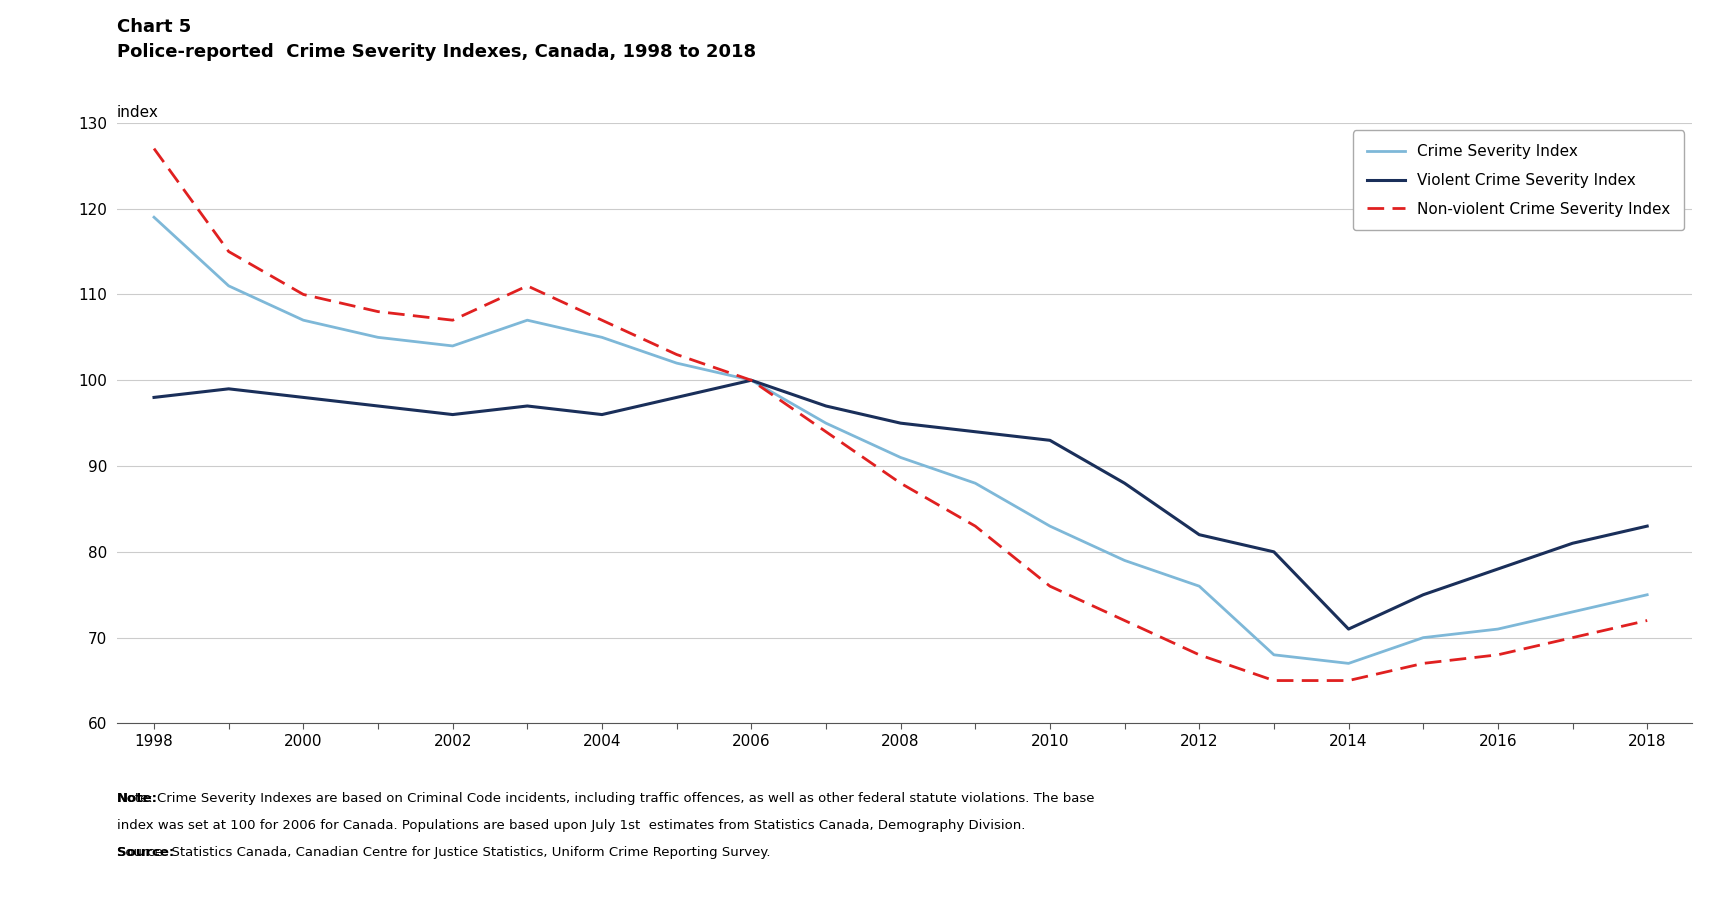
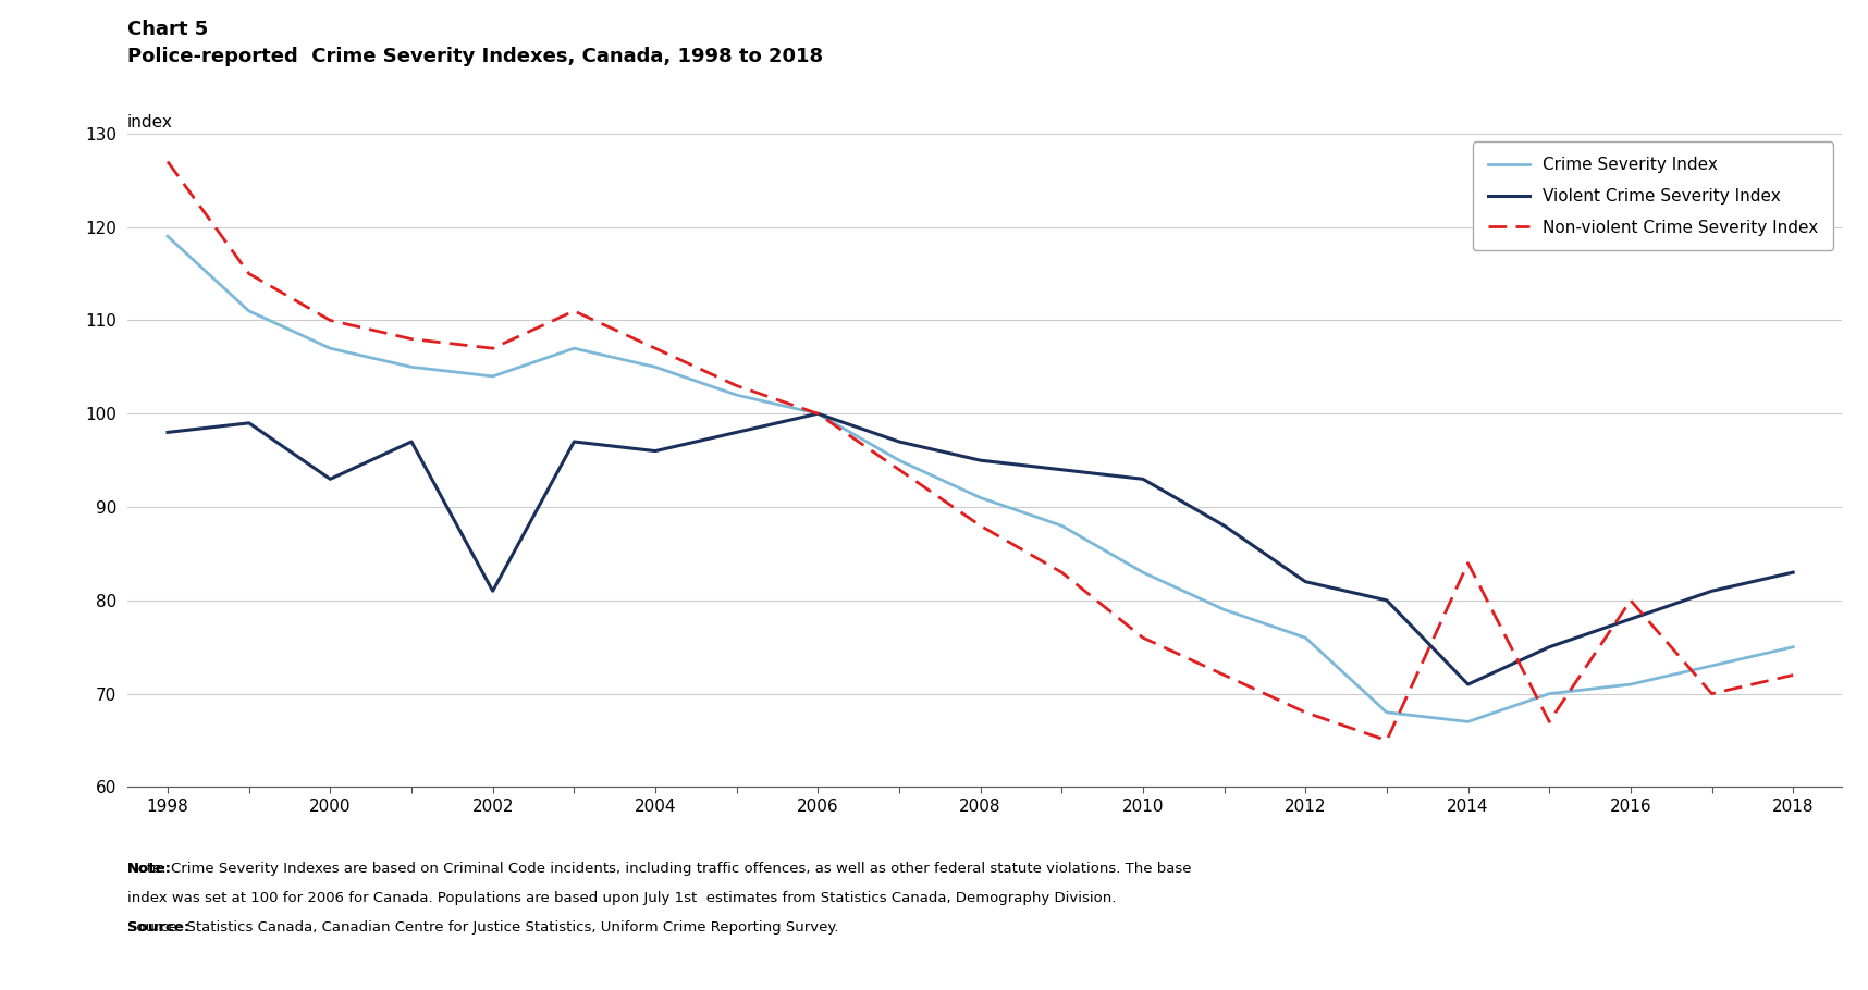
Violent Crime Severity Index/2000: 98 -> 93
Violent Crime Severity Index/2002: 96 -> 81
Non-violent Crime Severity Index/2014: 65 -> 84
Non-violent Crime Severity Index/2016: 68 -> 80
